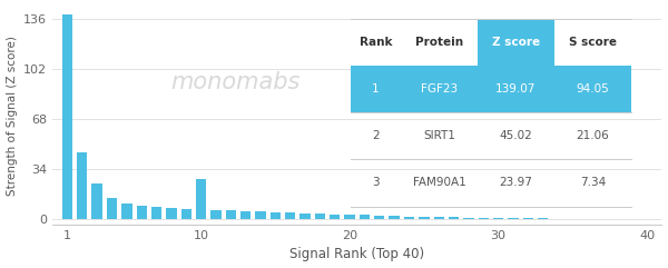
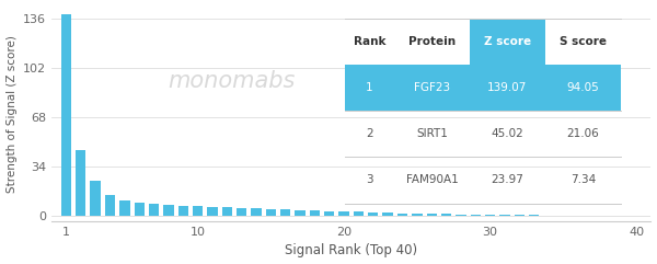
10: 27 -> 6
